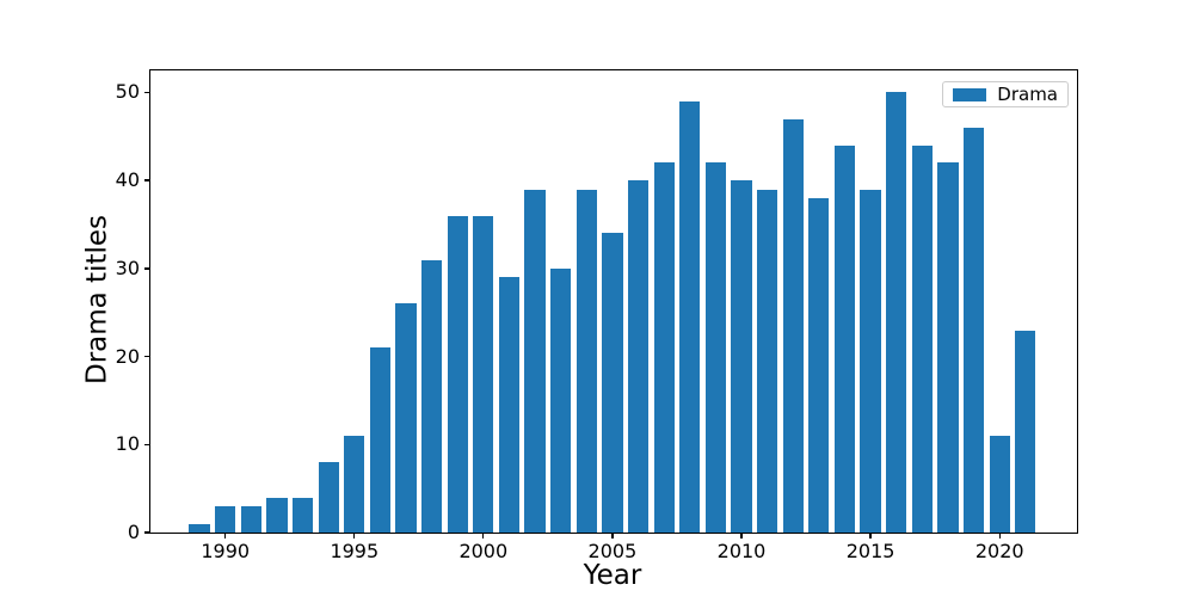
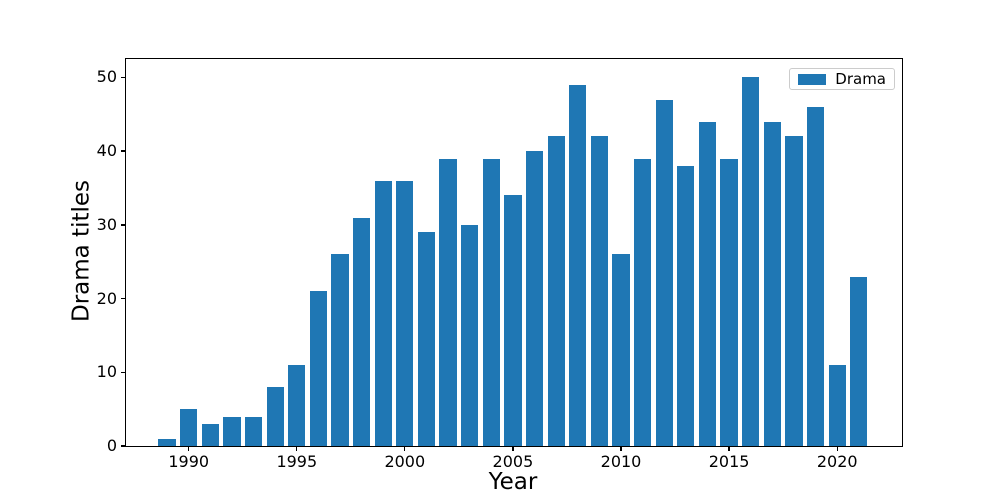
1990: 3 -> 5
2010: 40 -> 26
